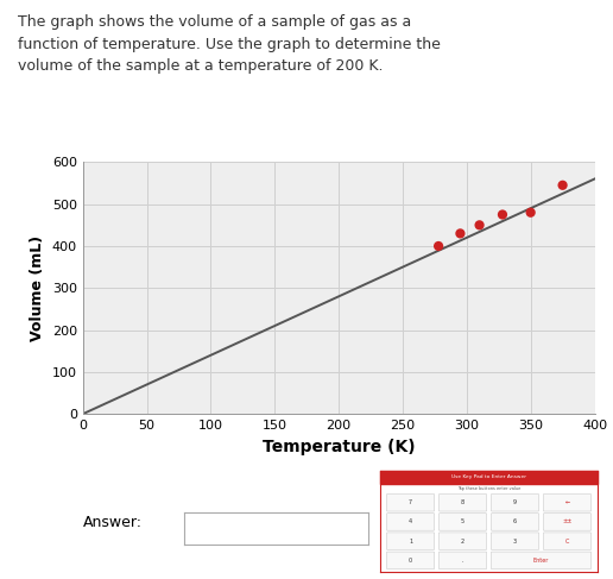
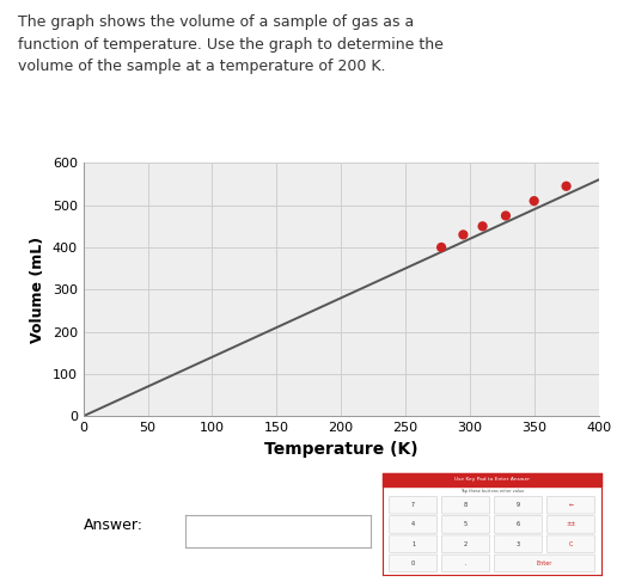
350: 480 -> 510
